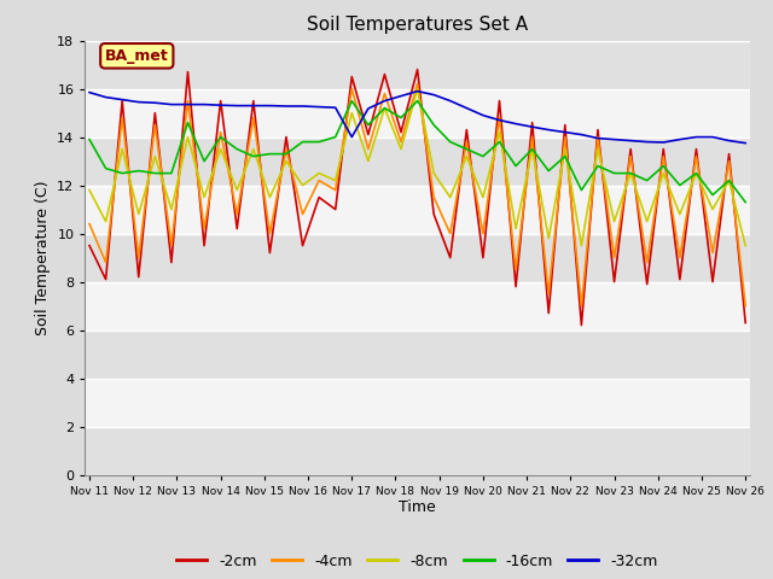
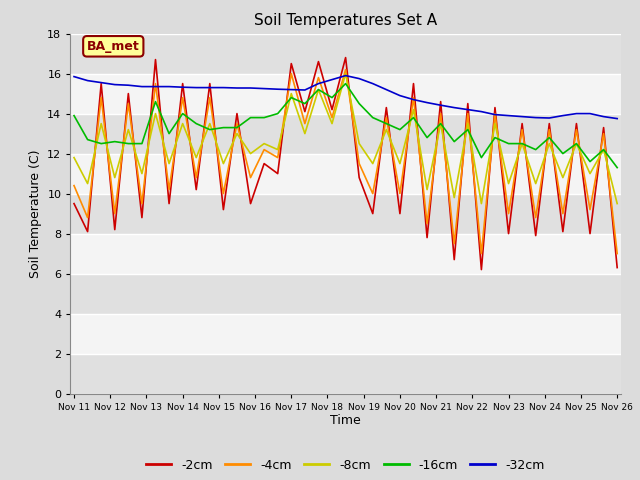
-4cm/Nov 14: 14.2 -> 14.8
-16cm/Nov 17: 15.5 -> 14.8
-32cm/Nov 17: 14.00 -> 15.20
